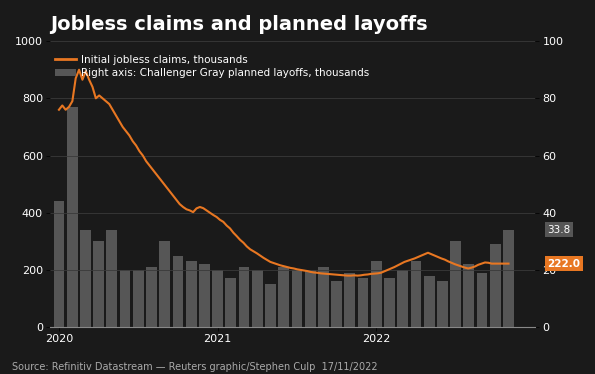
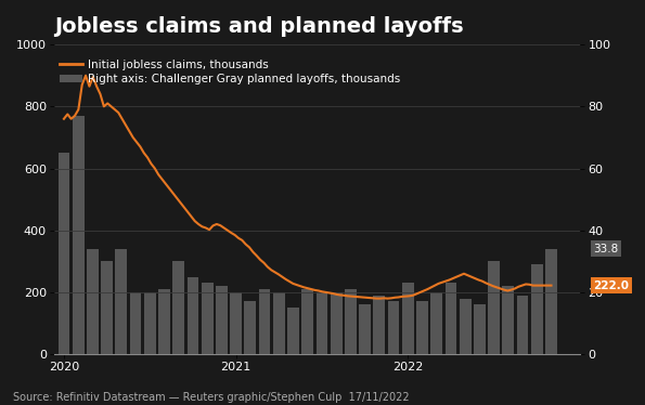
Right axis: Challenger Gray planned layoffs, thousands/2020: 44 -> 65
